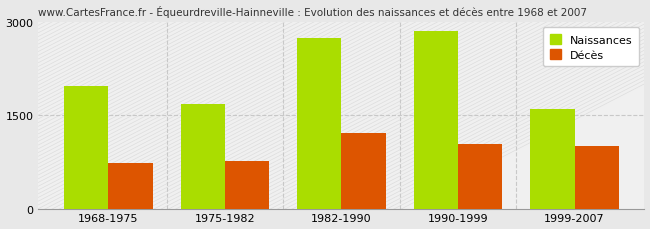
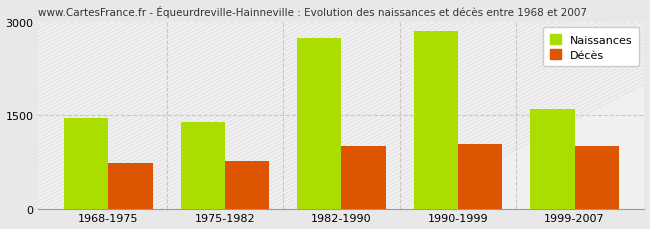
Naissances/1968-1975: 1960 -> 1460
Naissances/1975-1982: 1680 -> 1390
Décès/1982-1990: 1220 -> 1000
